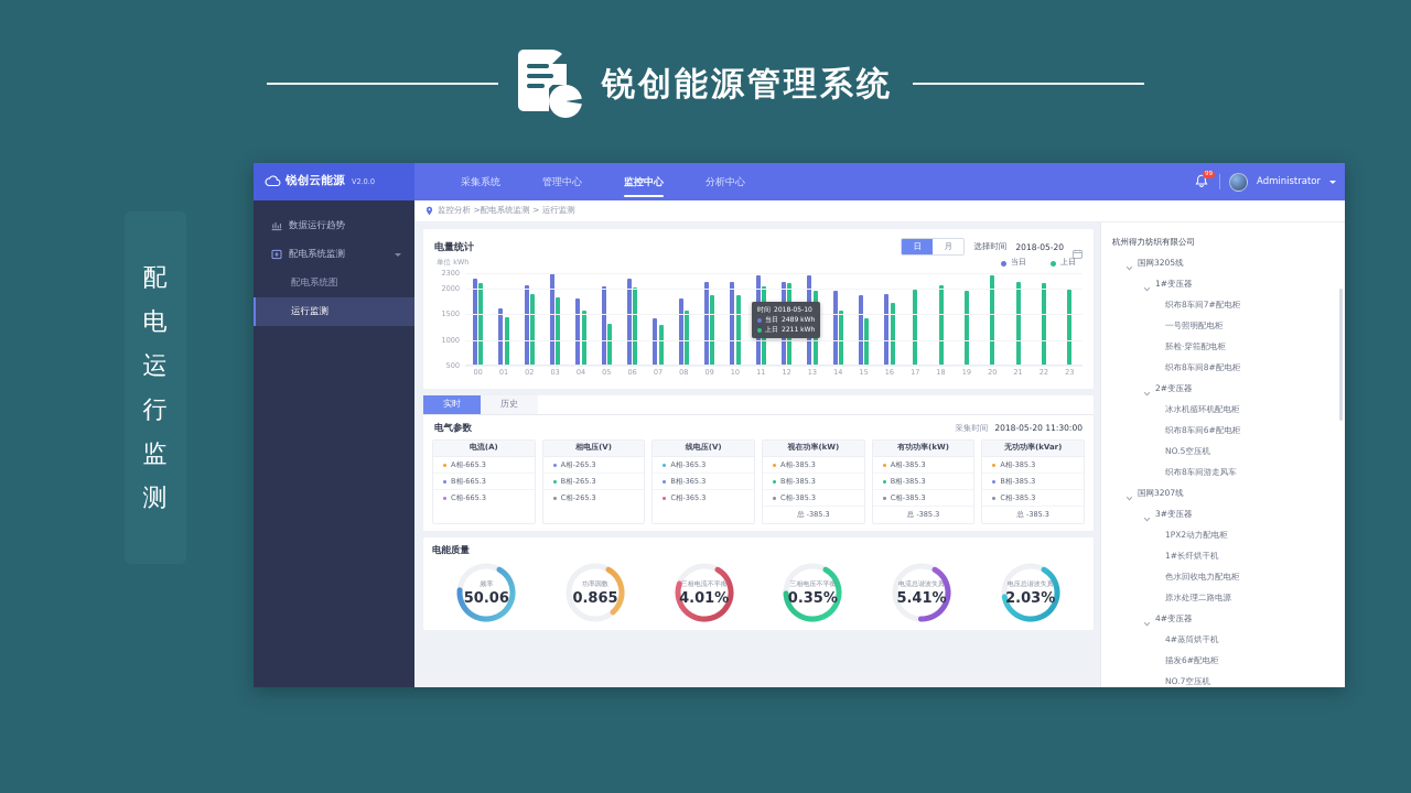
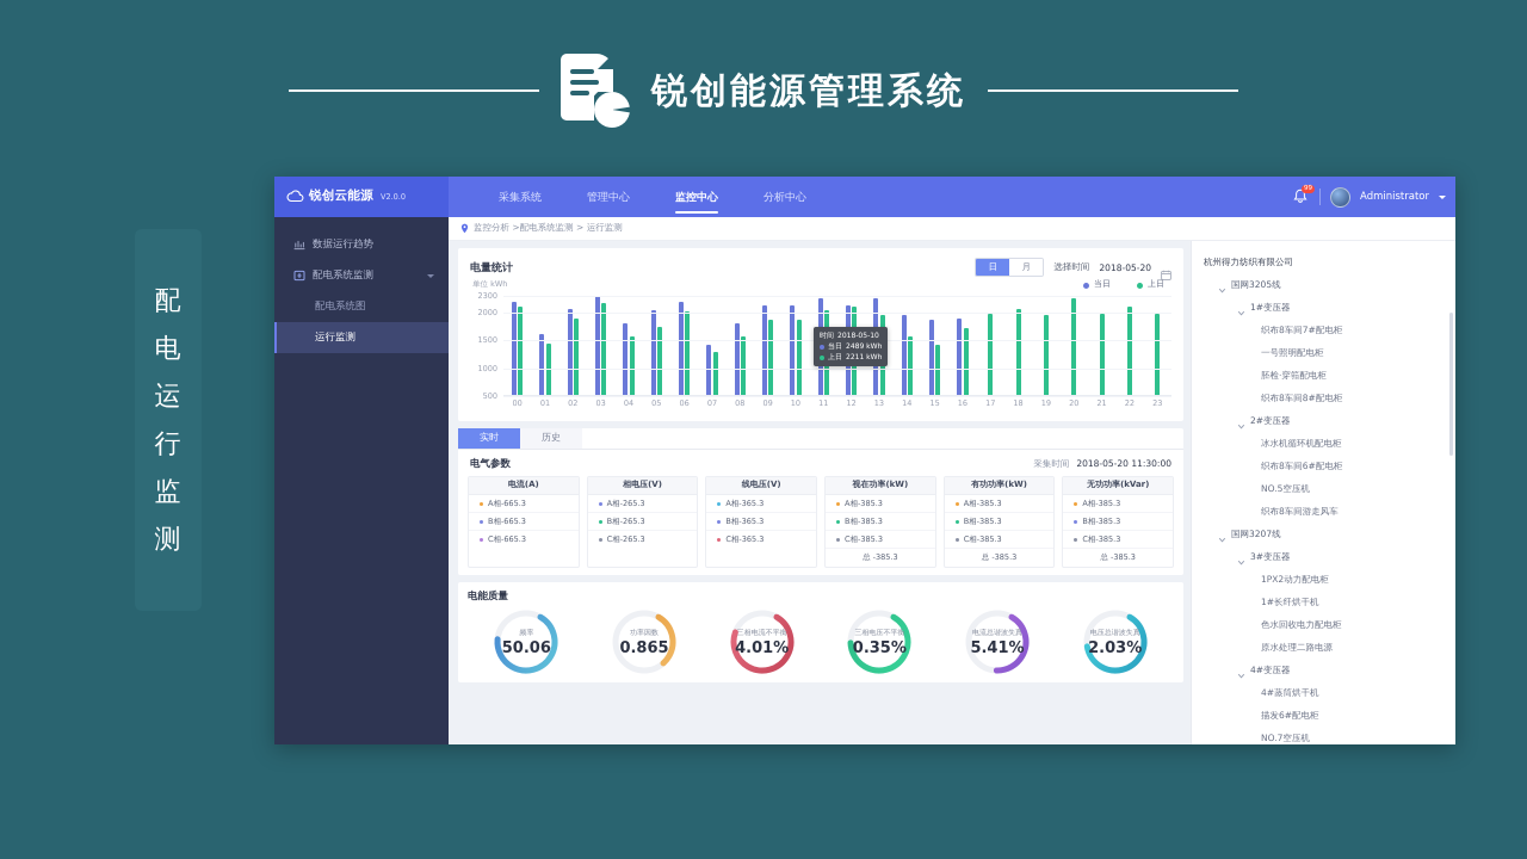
上日/03: 1800 -> 2200
上日/05: 1300 -> 1700
上日/21: 2100 -> 2000
